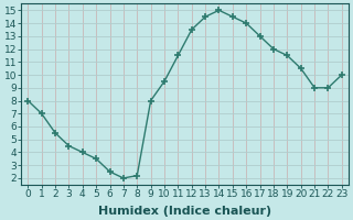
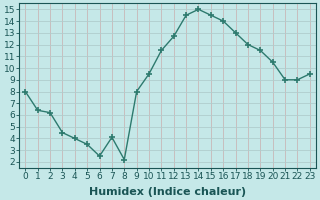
1: 7.0 -> 6.4
2: 5.5 -> 6.2
7: 2.0 -> 4.1
12: 13.5 -> 12.7
23: 10.0 -> 9.5
